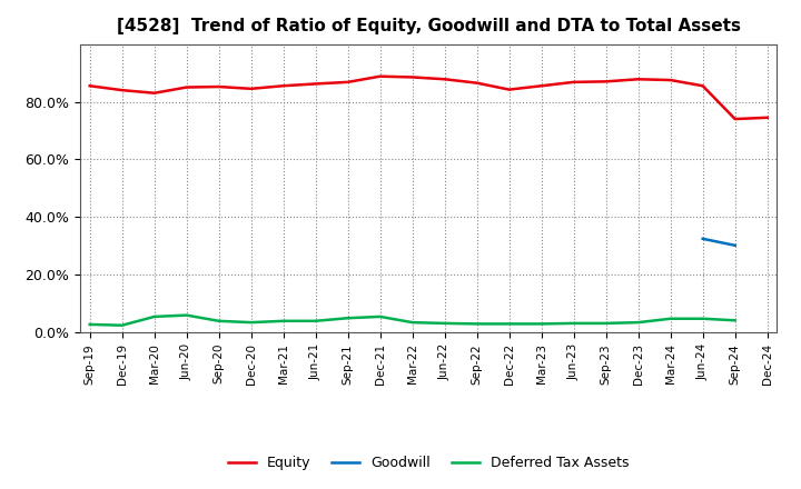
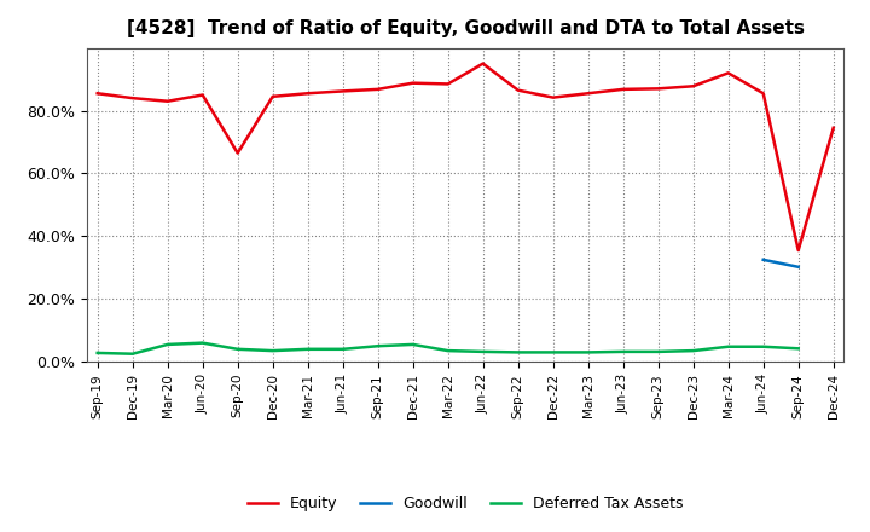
Equity/Sep-20: 85.2% -> 66.5%
Equity/Jun-22: 87.8% -> 95.0%
Equity/Mar-24: 87.5% -> 92.0%
Equity/Sep-24: 74.0% -> 35.5%
